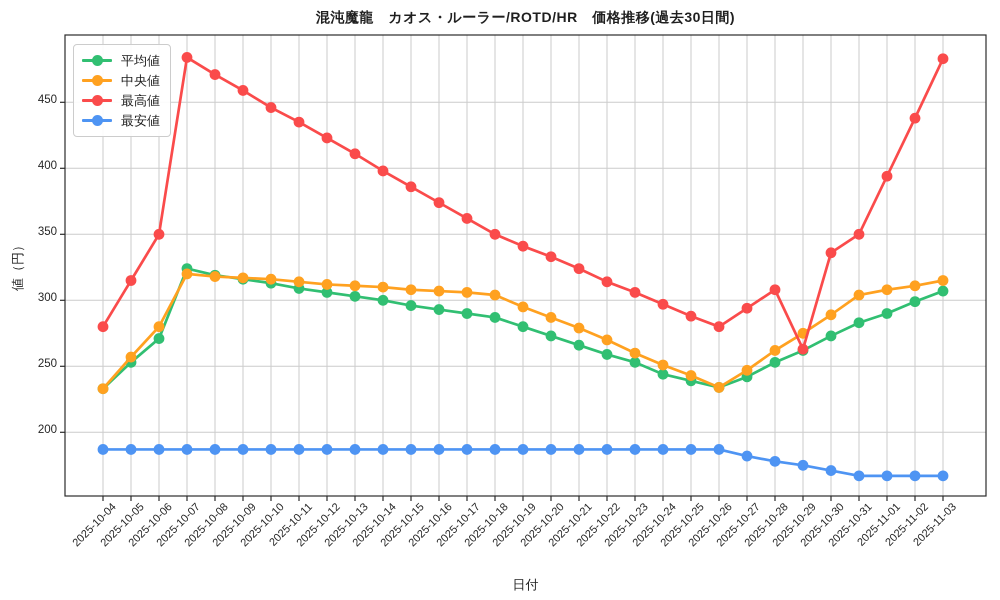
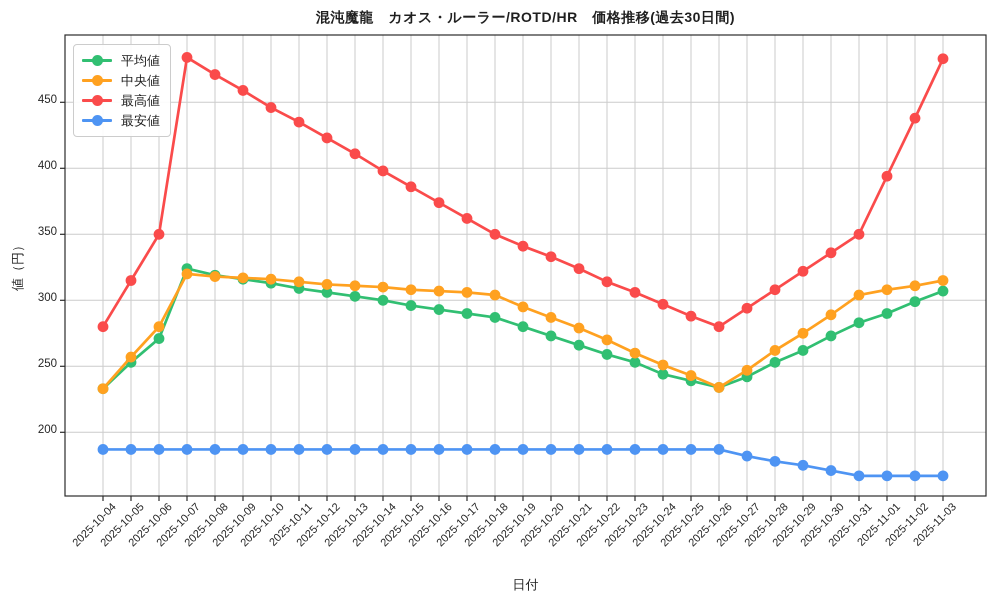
最高値/2025-10-29: 263 -> 322
